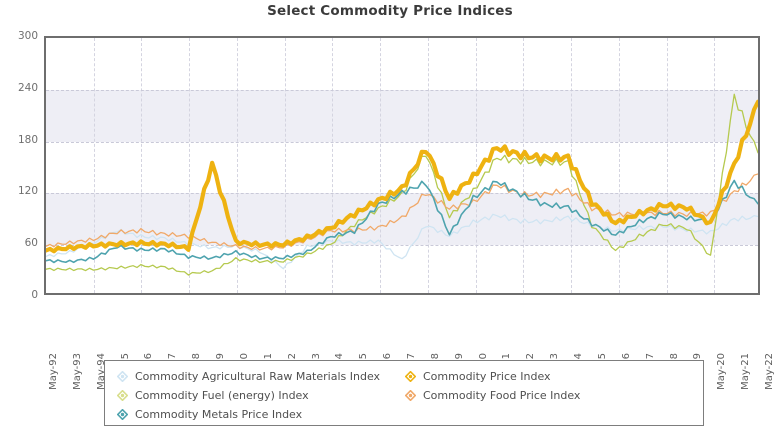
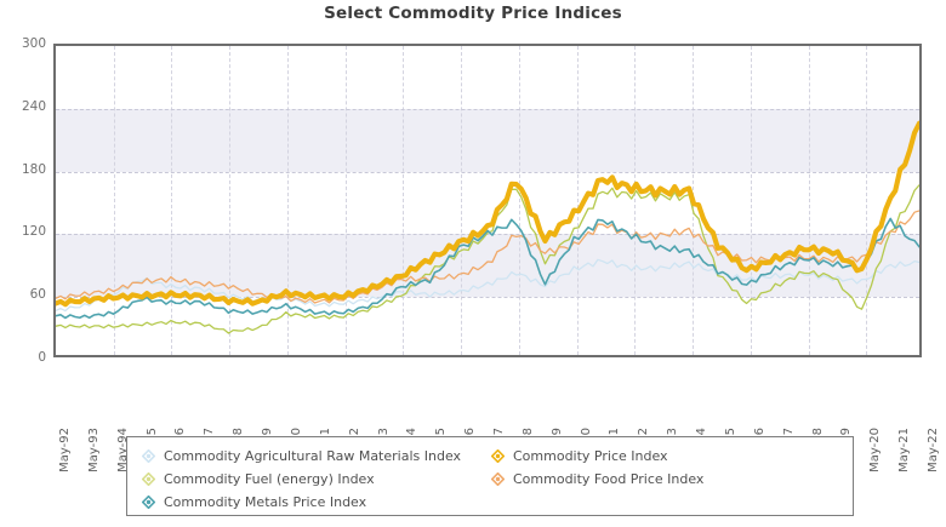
Commodity Price Index/May-99: 150 -> 50
Commodity Agricultural Raw Materials Index/May-02: 30 -> 50
Commodity Agricultural Raw Materials Index/May-07: 40 -> 70
Commodity Fuel (energy) Index/May-21: 230 -> 120
